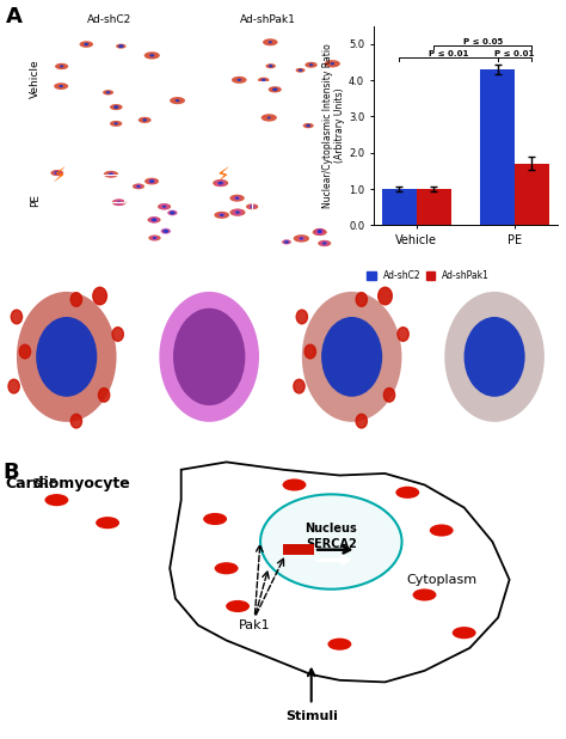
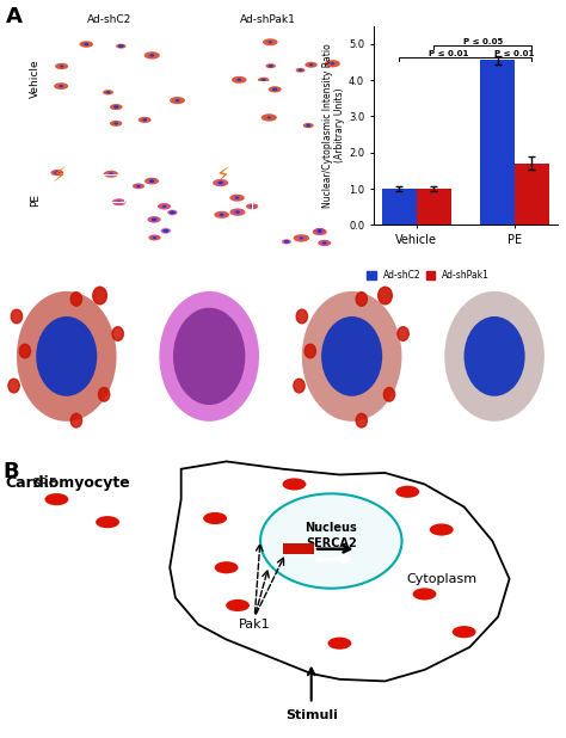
Ad-shC2/PE: 4.30 -> 4.55
